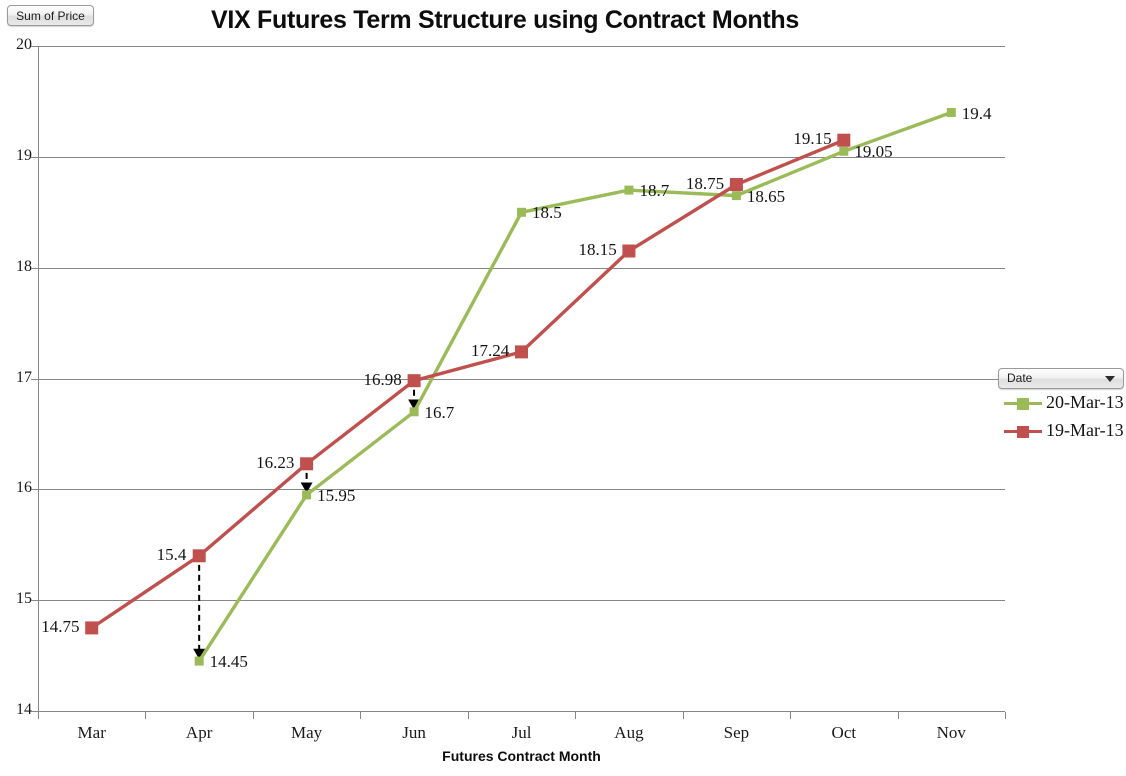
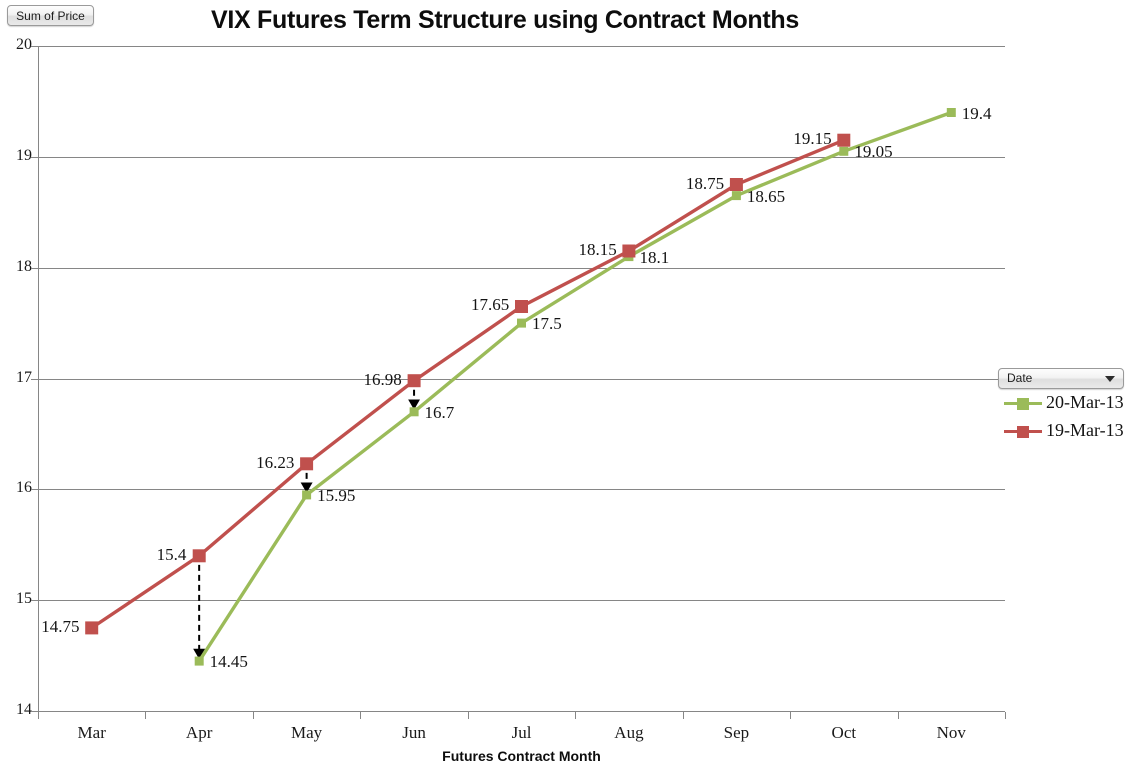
20-Mar-13/Jul: 18.5 -> 17.5
19-Mar-13/Jul: 17.24 -> 17.65
20-Mar-13/Aug: 18.7 -> 18.1
